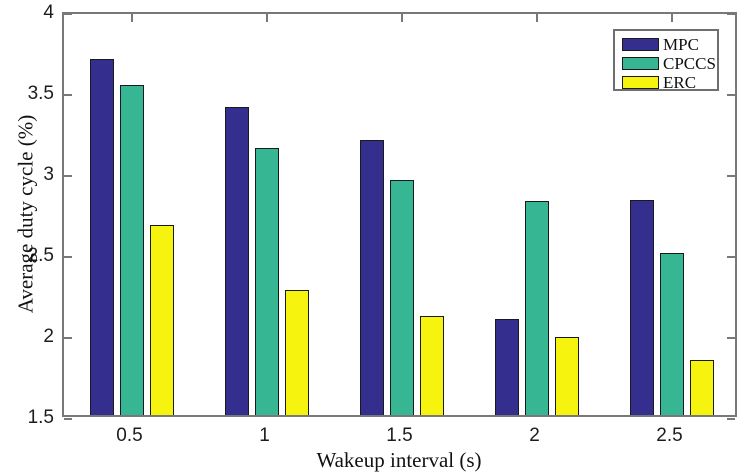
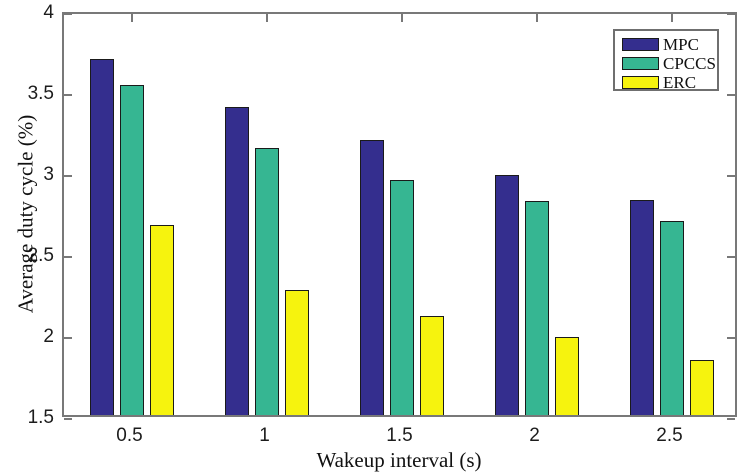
MPC/2: 2.09 -> 2.98
CPCCS/2.5: 2.50 -> 2.70
